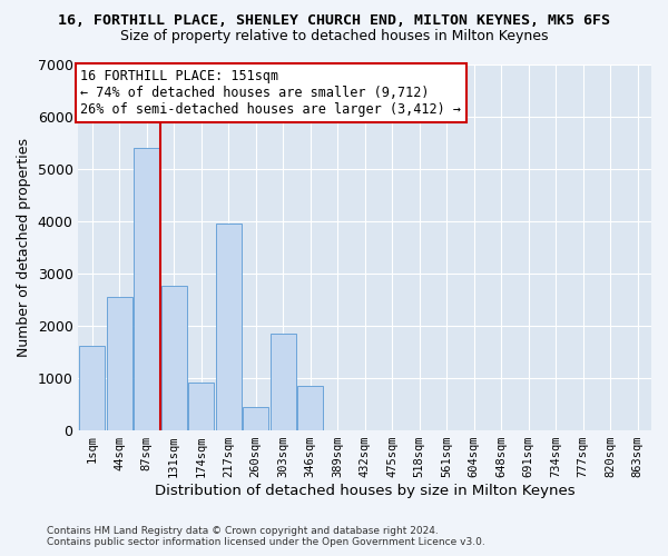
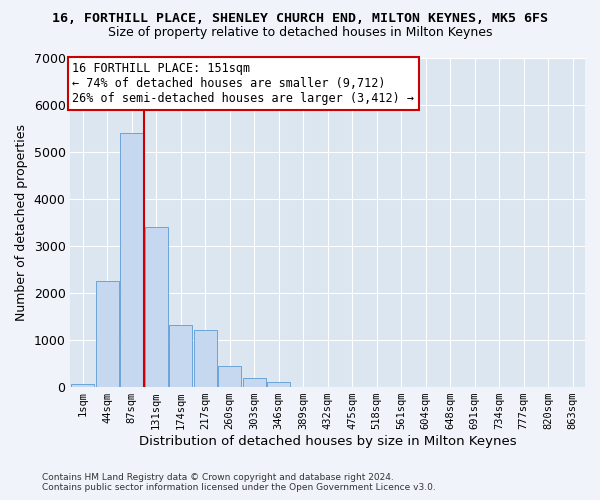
1sqm: 1600 -> 60
44sqm: 2550 -> 2250
131sqm: 2750 -> 3400
174sqm: 900 -> 1300
217sqm: 3950 -> 1200
303sqm: 1850 -> 180
346sqm: 850 -> 100
